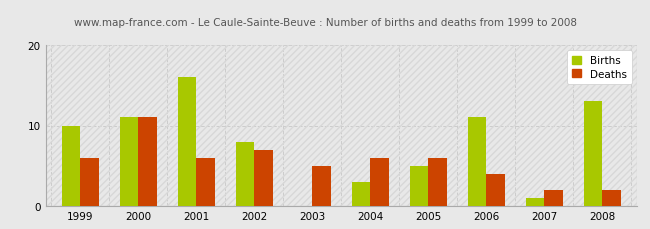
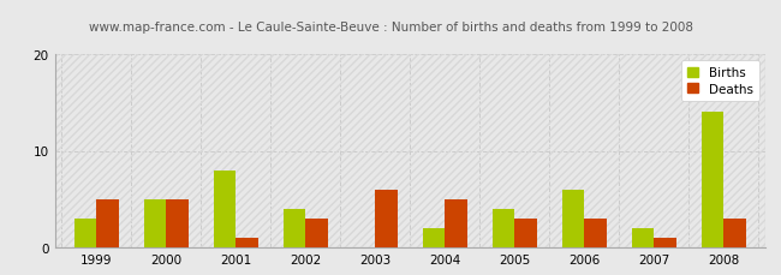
Births/1999: 10 -> 3
Deaths/1999: 6 -> 5
Births/2000: 11 -> 5
Deaths/2000: 11 -> 5
Births/2001: 16 -> 8
Deaths/2001: 6 -> 1
Births/2002: 8 -> 4
Deaths/2002: 7 -> 3
Deaths/2003: 5 -> 6
Births/2004: 3 -> 2
Deaths/2004: 6 -> 5
Births/2005: 5 -> 4
Deaths/2005: 6 -> 3
Births/2006: 11 -> 6
Deaths/2006: 4 -> 3
Births/2007: 1 -> 2
Deaths/2007: 2 -> 1
Births/2008: 13 -> 14
Deaths/2008: 2 -> 3
